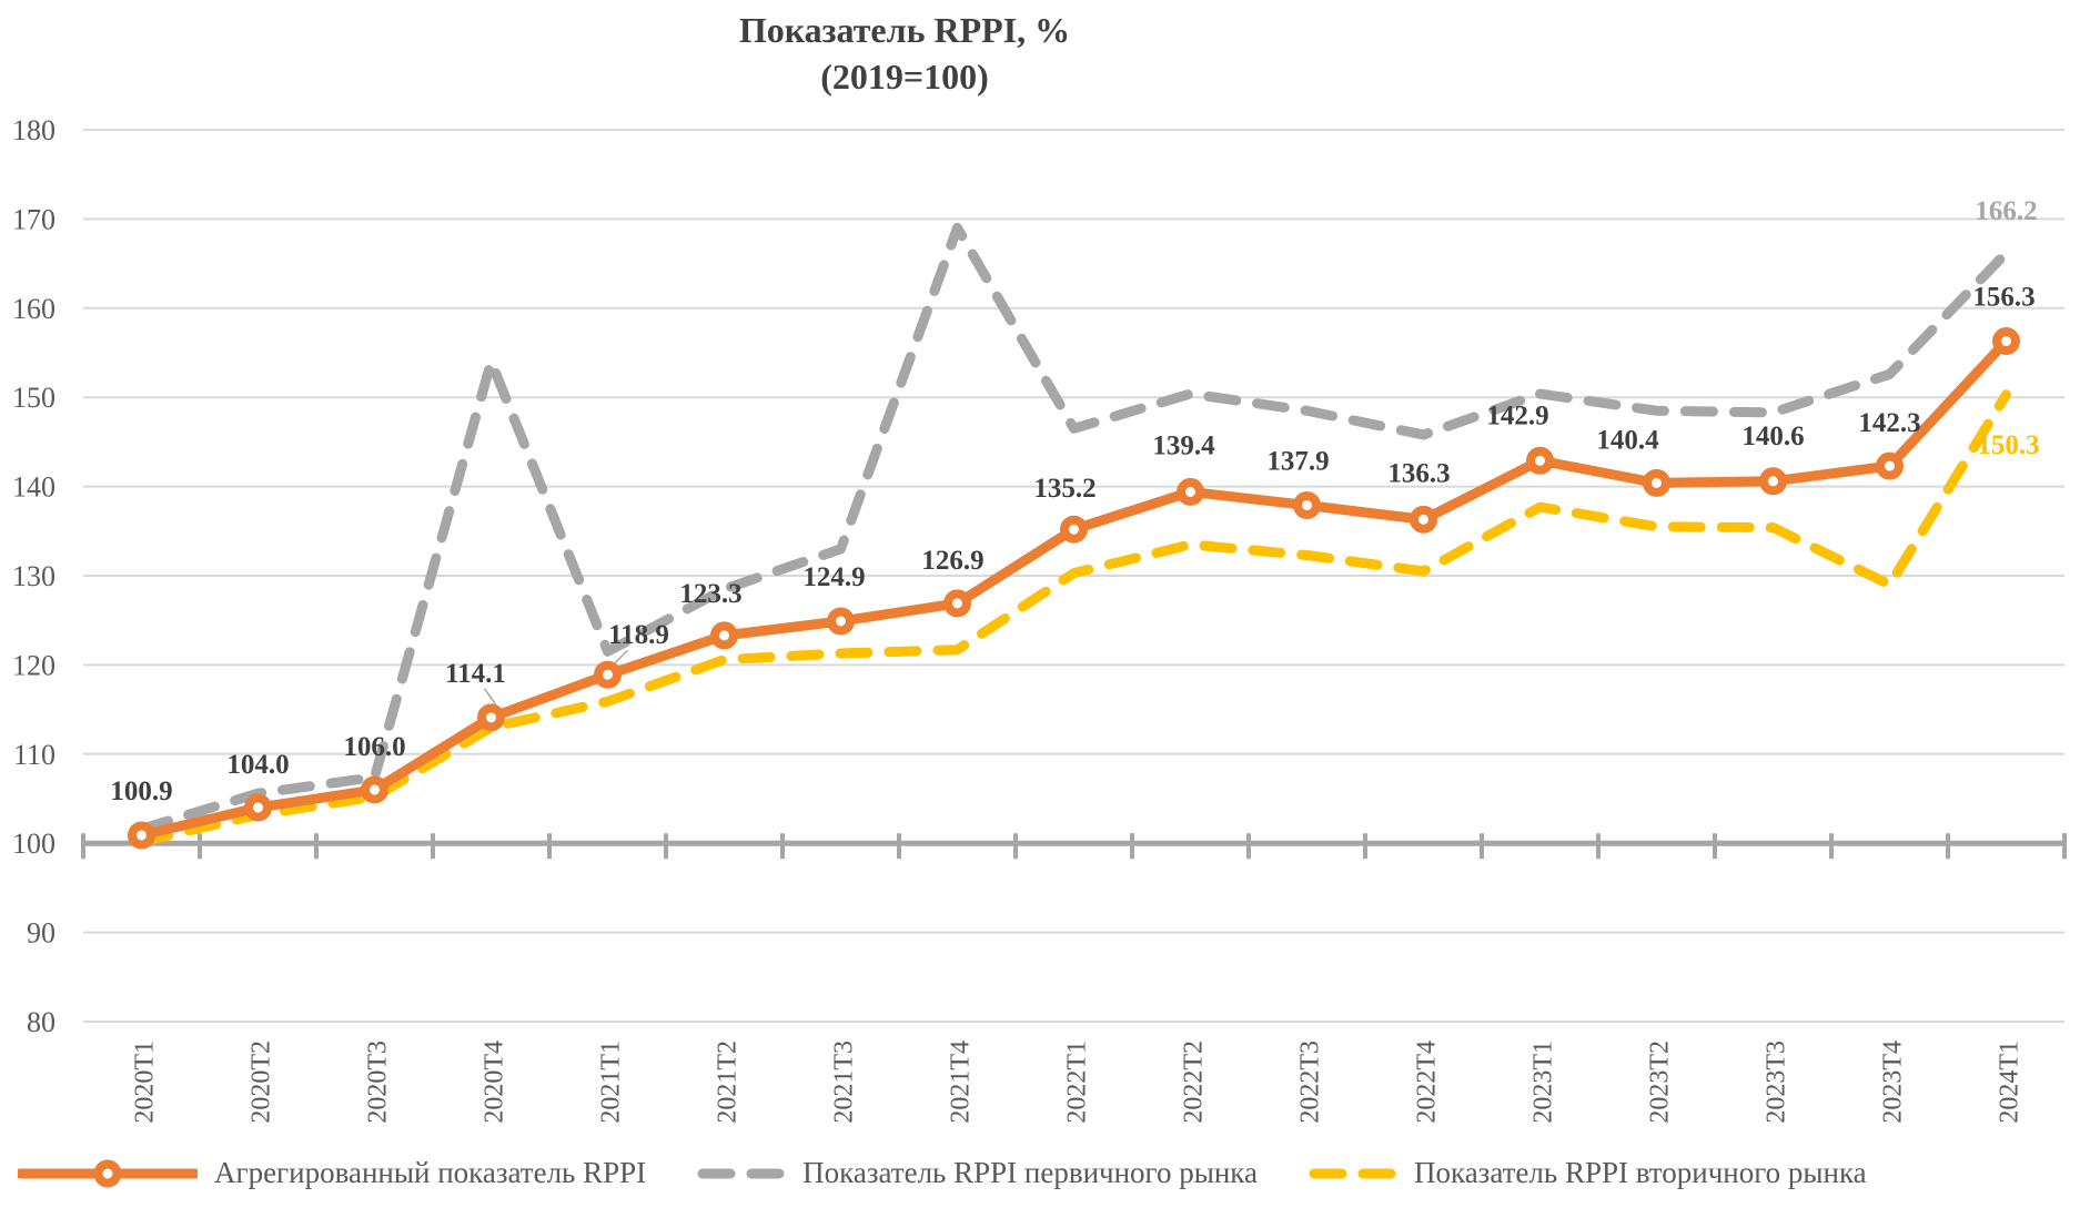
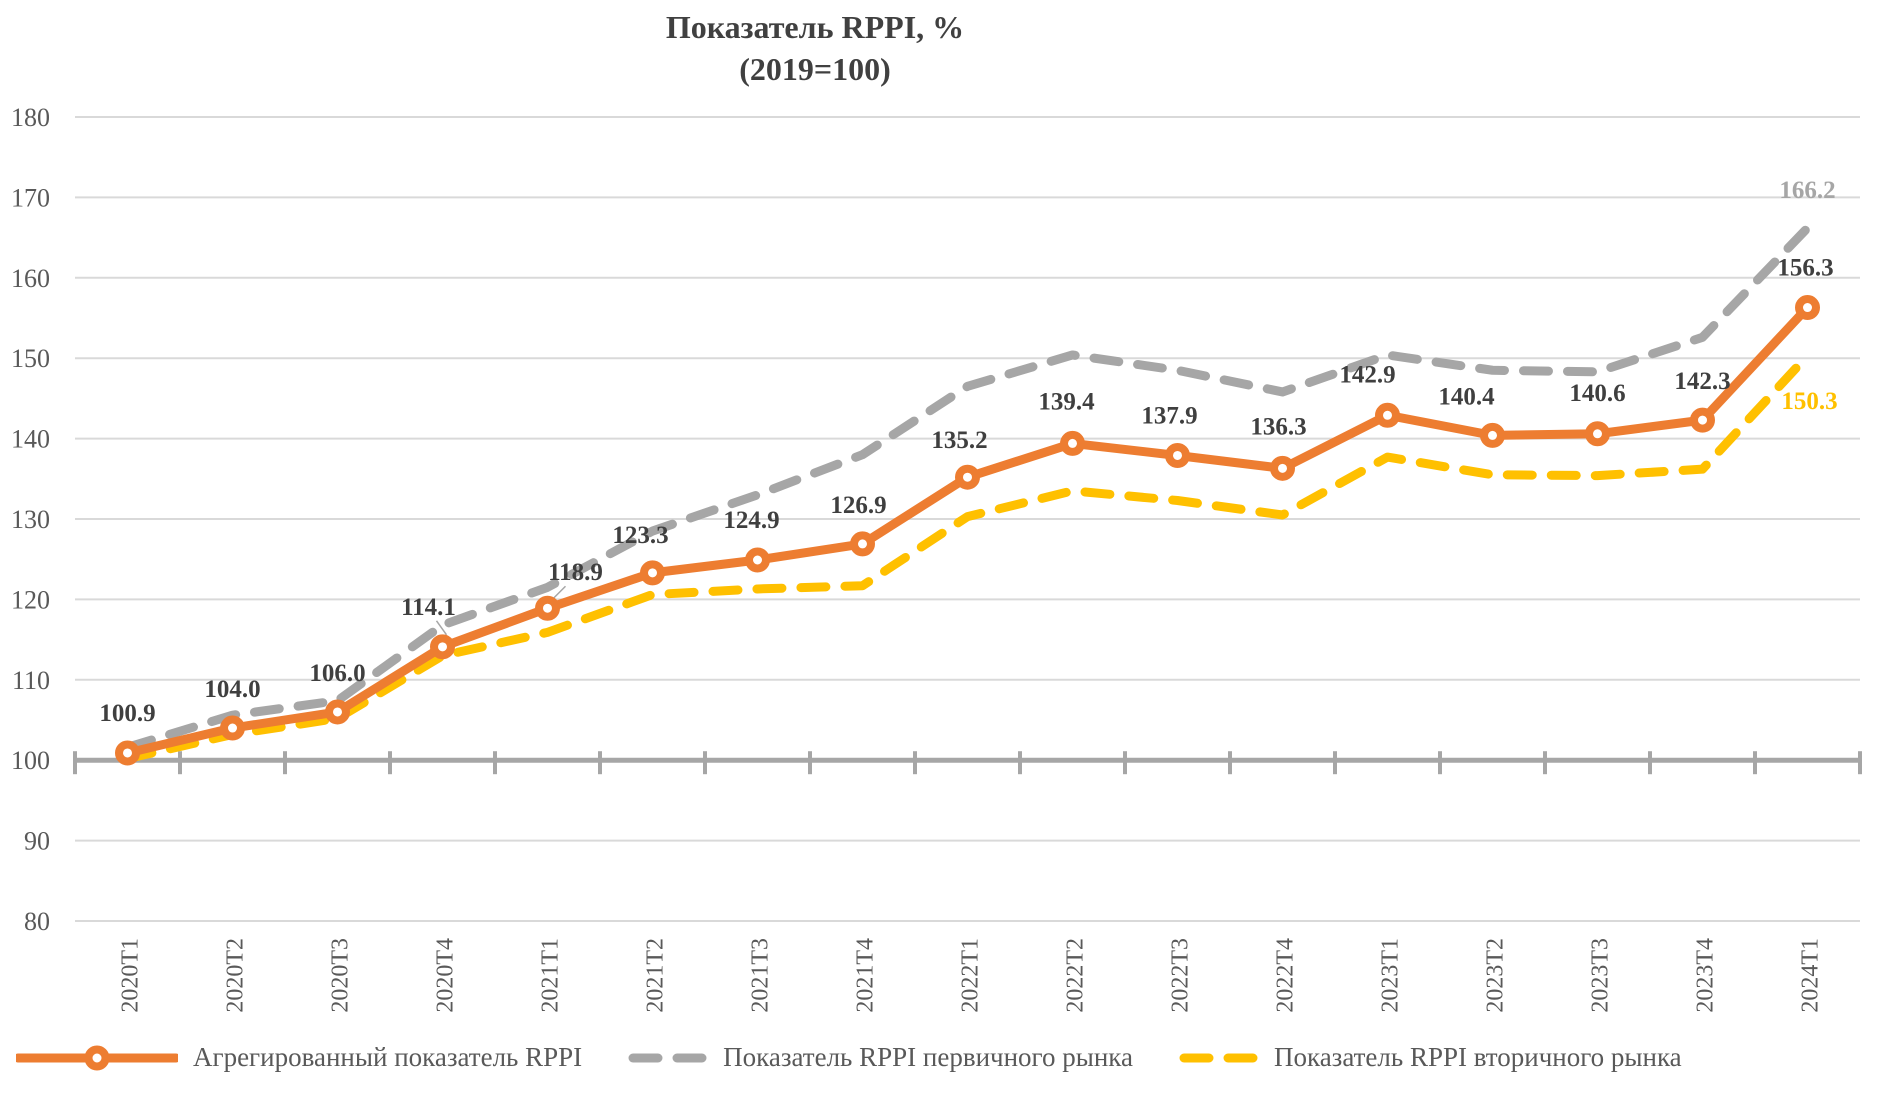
Показатель RPPI первичного рынка/2020Т4: 154 -> 117
Показатель RPPI первичного рынка/2021Т4: 169 -> 138
Показатель RPPI вторичного рынка/2023Т4: 129 -> 136
